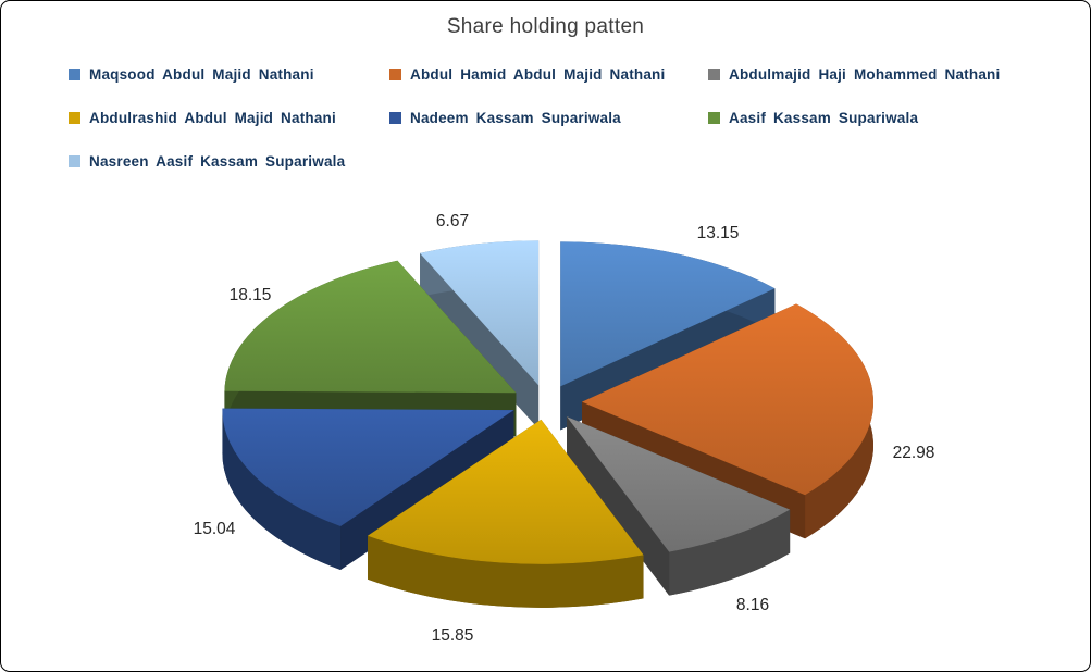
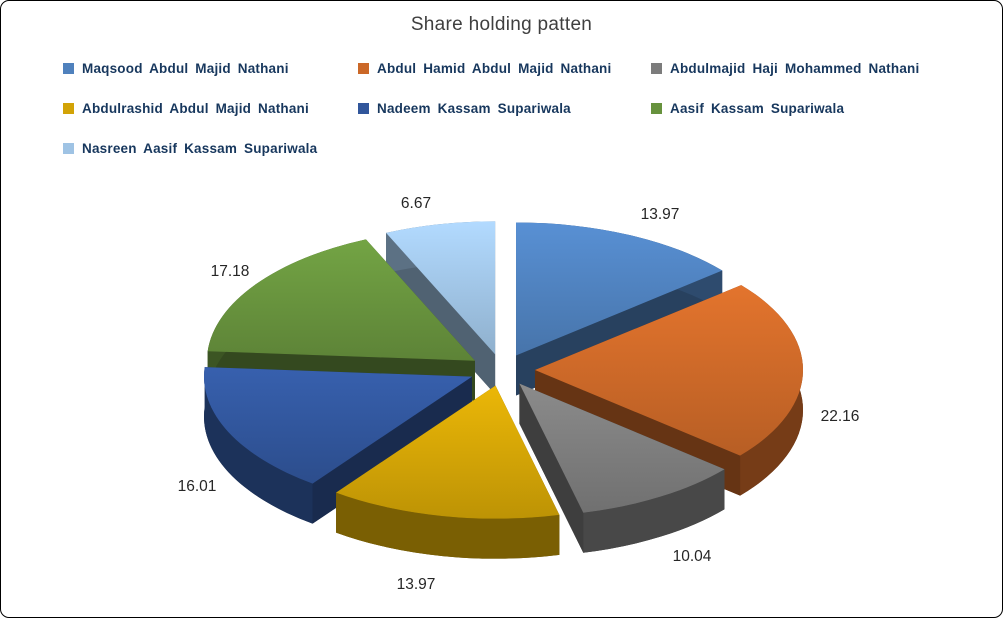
Maqsood Abdul Majid Nathani: 13.15 -> 13.97
Abdul Hamid Abdul Majid Nathani: 22.98 -> 22.16
Abdulmajid Haji Mohammed Nathani: 8.16 -> 10.04
Abdulrashid Abdul Majid Nathani: 15.85 -> 13.97
Nadeem Kassam Supariwala: 15.04 -> 16.01
Aasif Kassam Supariwala: 18.15 -> 17.18
